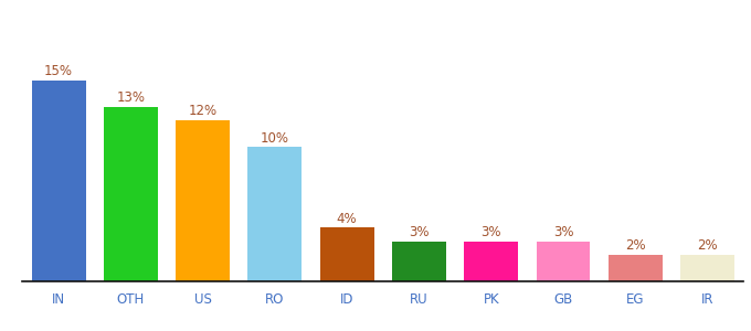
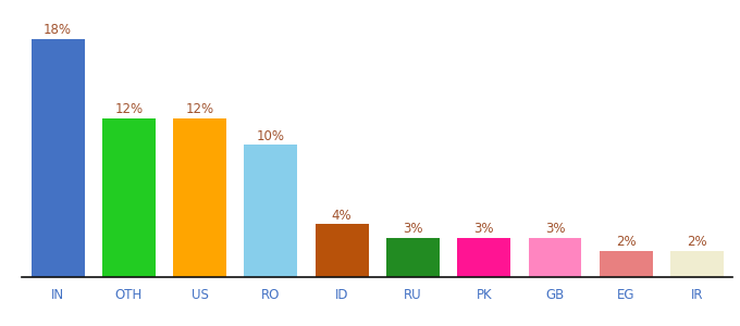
IN: 15% -> 18%
OTH: 13% -> 12%
